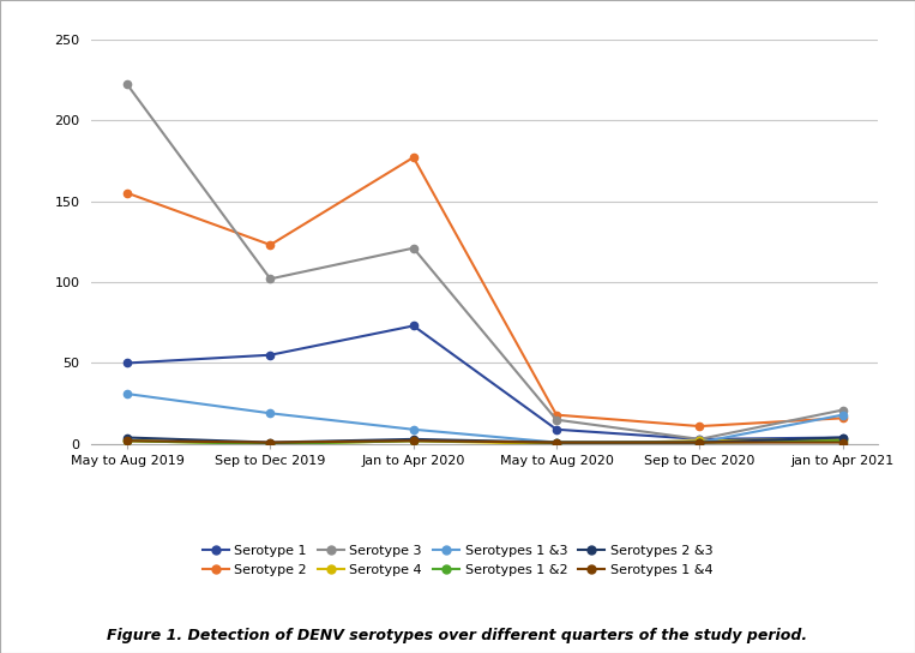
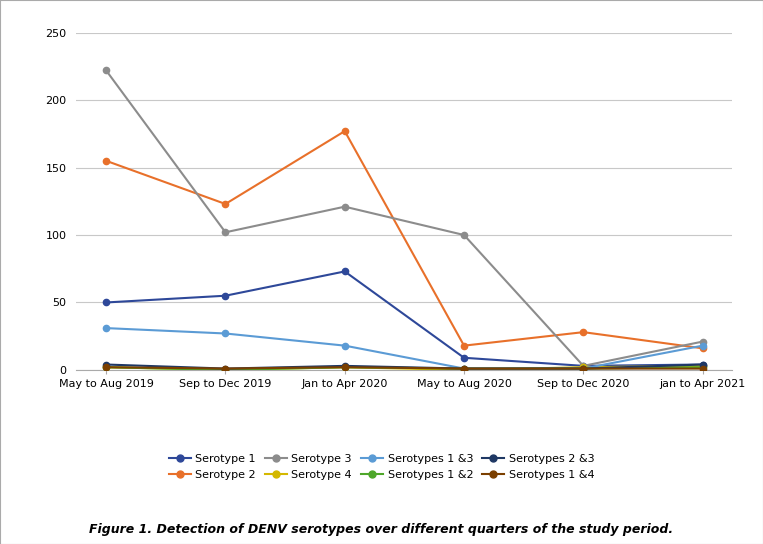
Serotypes 1 &3/Sep to Dec 2019: 19 -> 27
Serotypes 1 &3/Jan to Apr 2020: 9 -> 18
Serotype 3/May to Aug 2020: 15 -> 100
Serotype 2/Sep to Dec 2020: 11 -> 28
